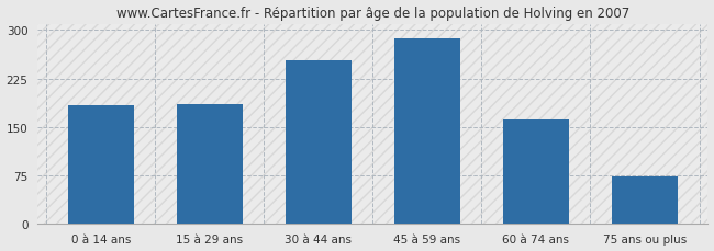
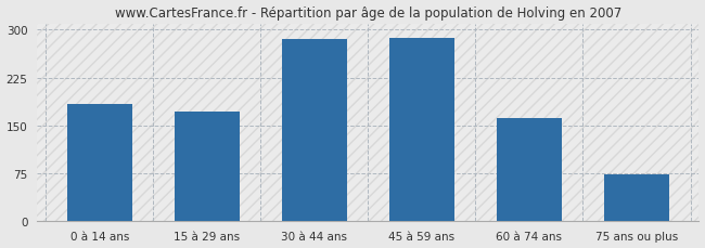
15 à 29 ans: 186 -> 172
30 à 44 ans: 254 -> 285
